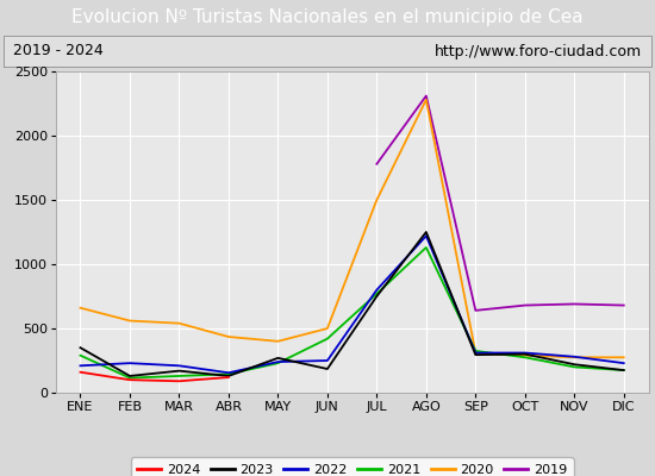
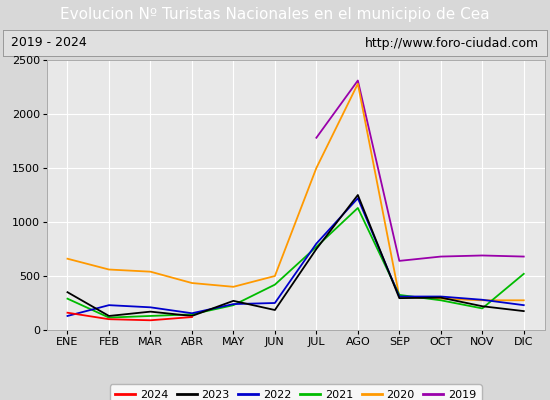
2022/ENE: 210 -> 130
2021/DIC: 180 -> 520
